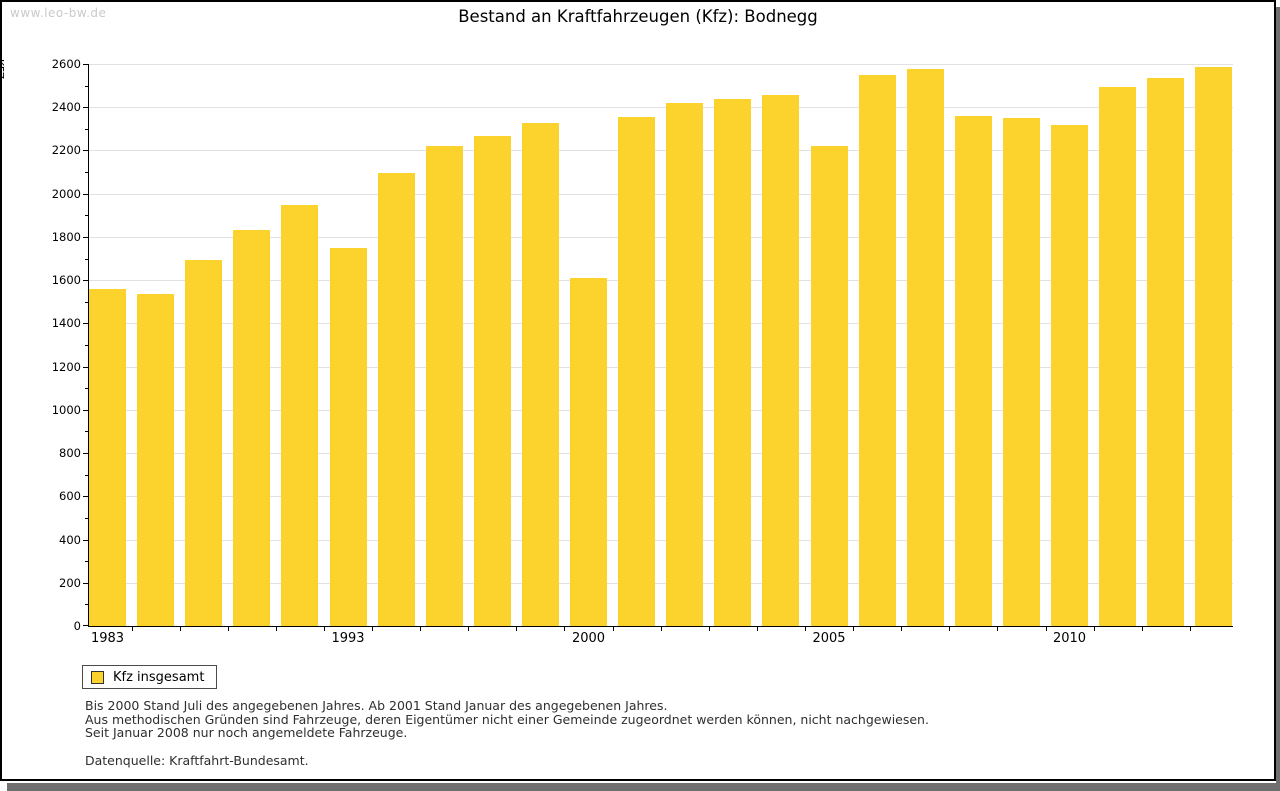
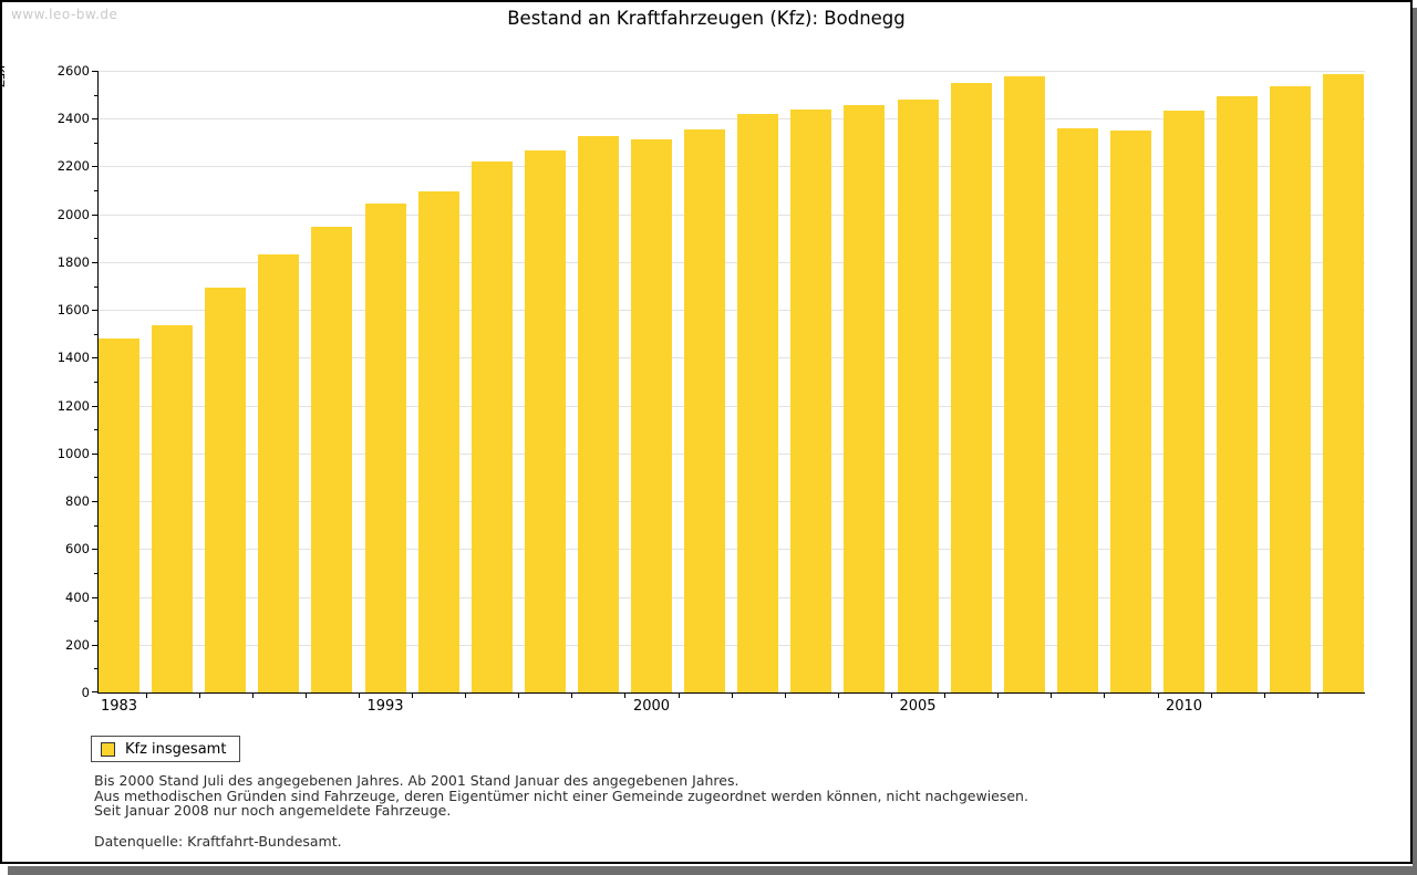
1983: 1560 -> 1480
1993: 1750 -> 2040
2000: 1610 -> 2320
2005: 2220 -> 2480
2010: 2320 -> 2440
